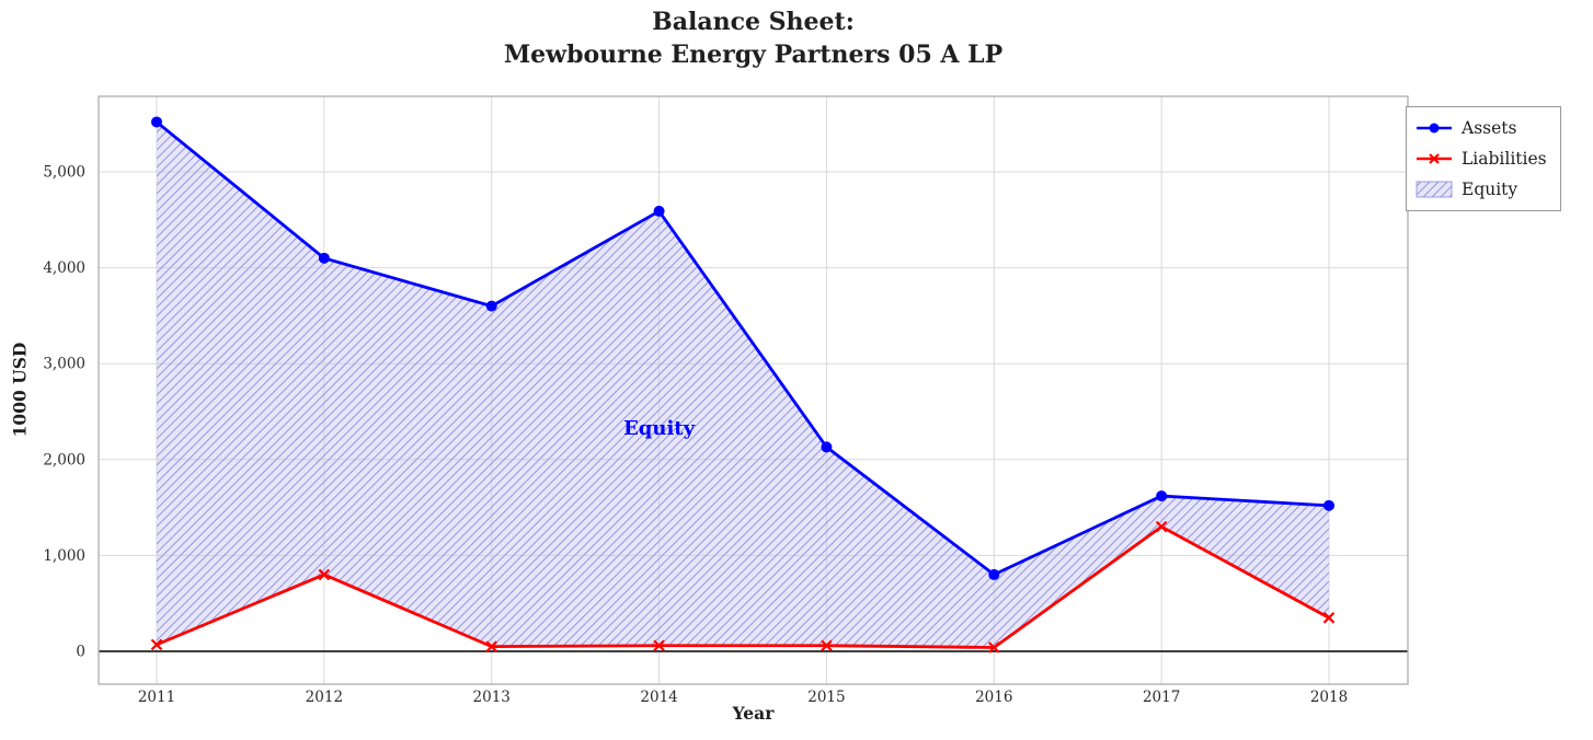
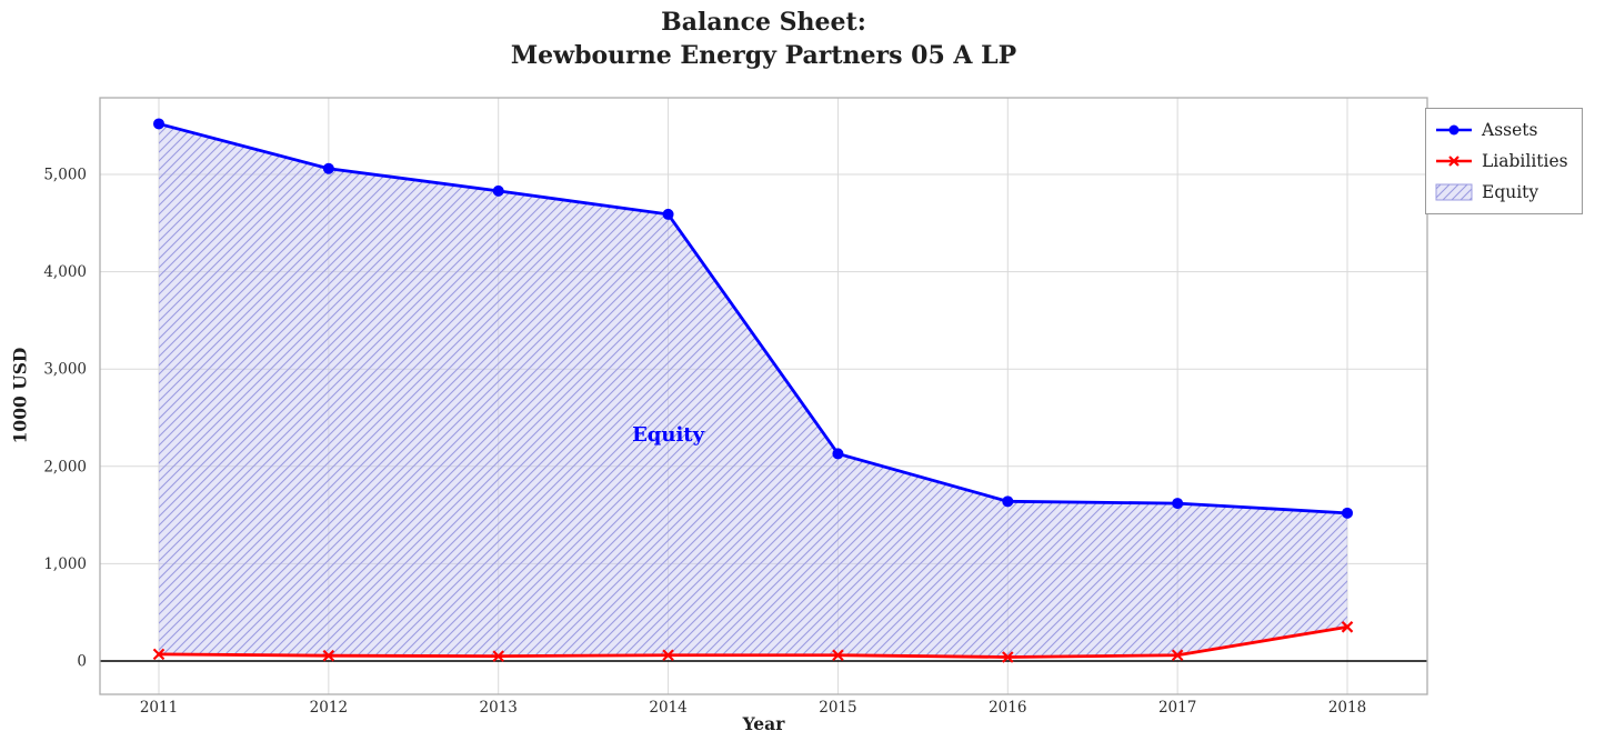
Assets/2012: 4100 -> 5100
Liabilities/2012: 800 -> 100
Assets/2013: 3600 -> 4800
Assets/2016: 800 -> 1600
Liabilities/2017: 1300 -> 100
